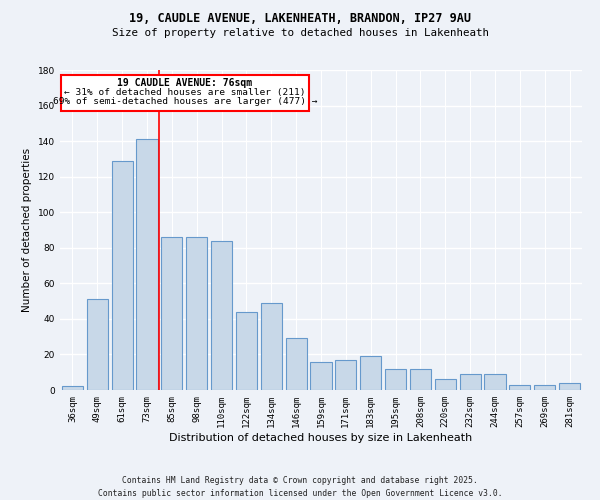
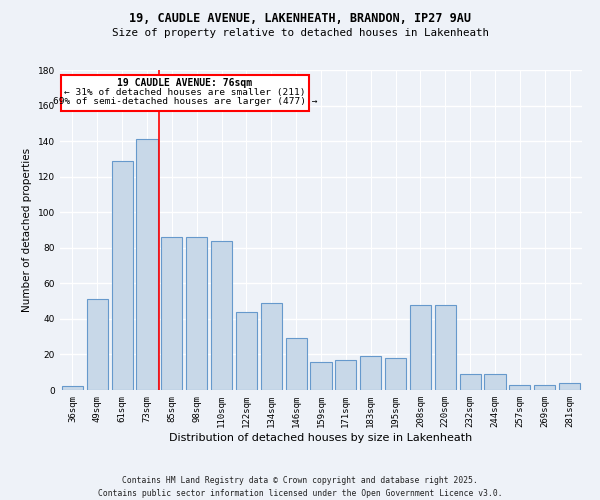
195sqm: 12 -> 18
208sqm: 12 -> 48
220sqm: 6 -> 48
